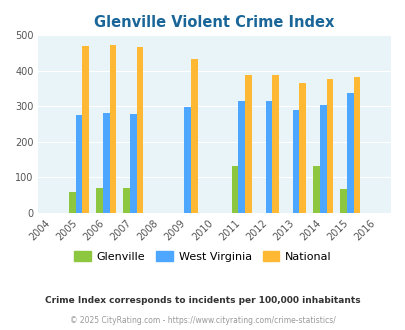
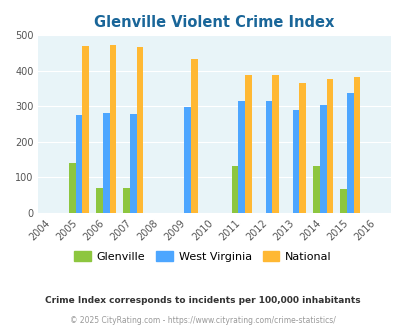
Glenville/2005: 60 -> 140
